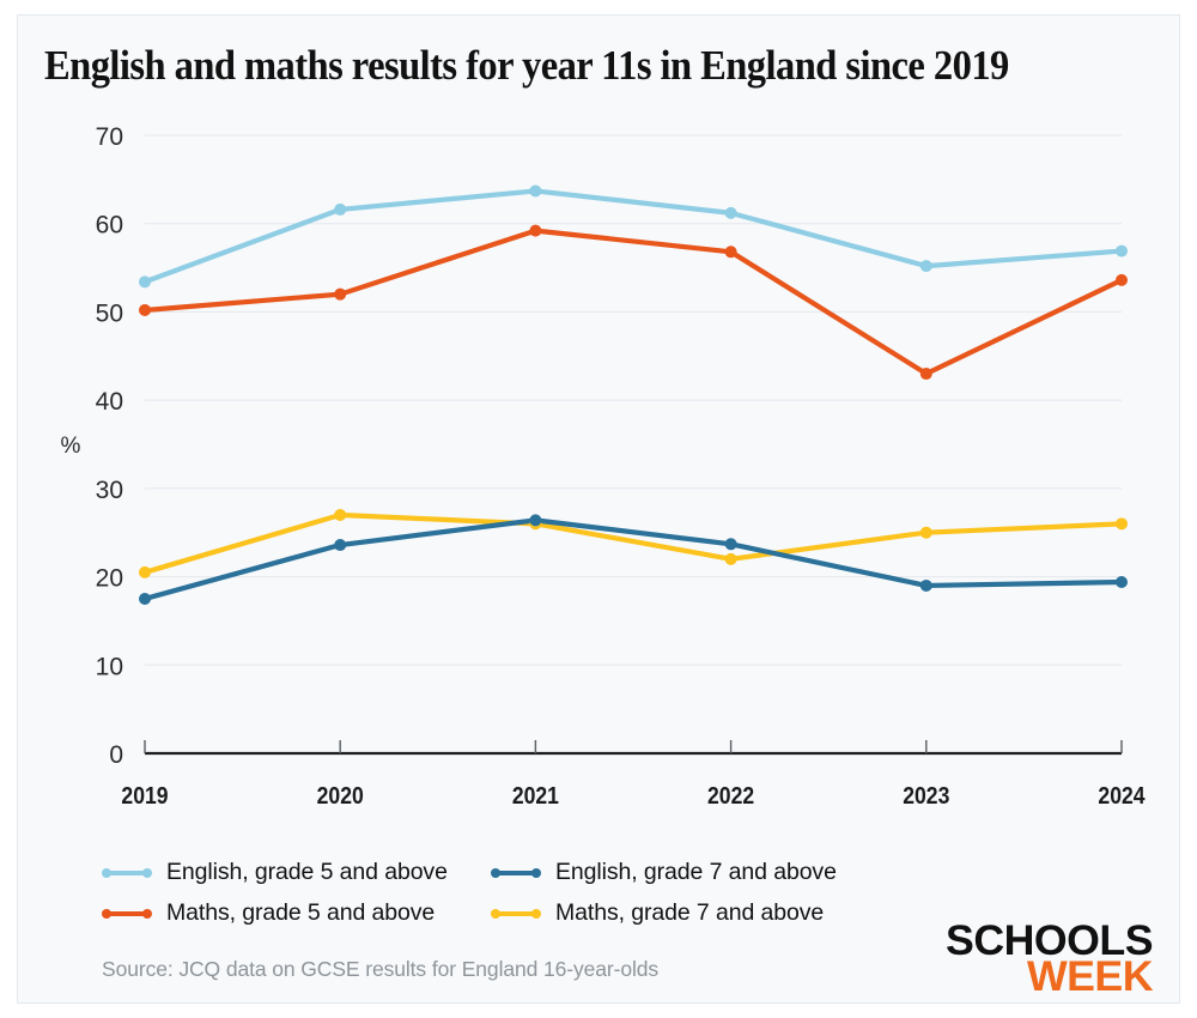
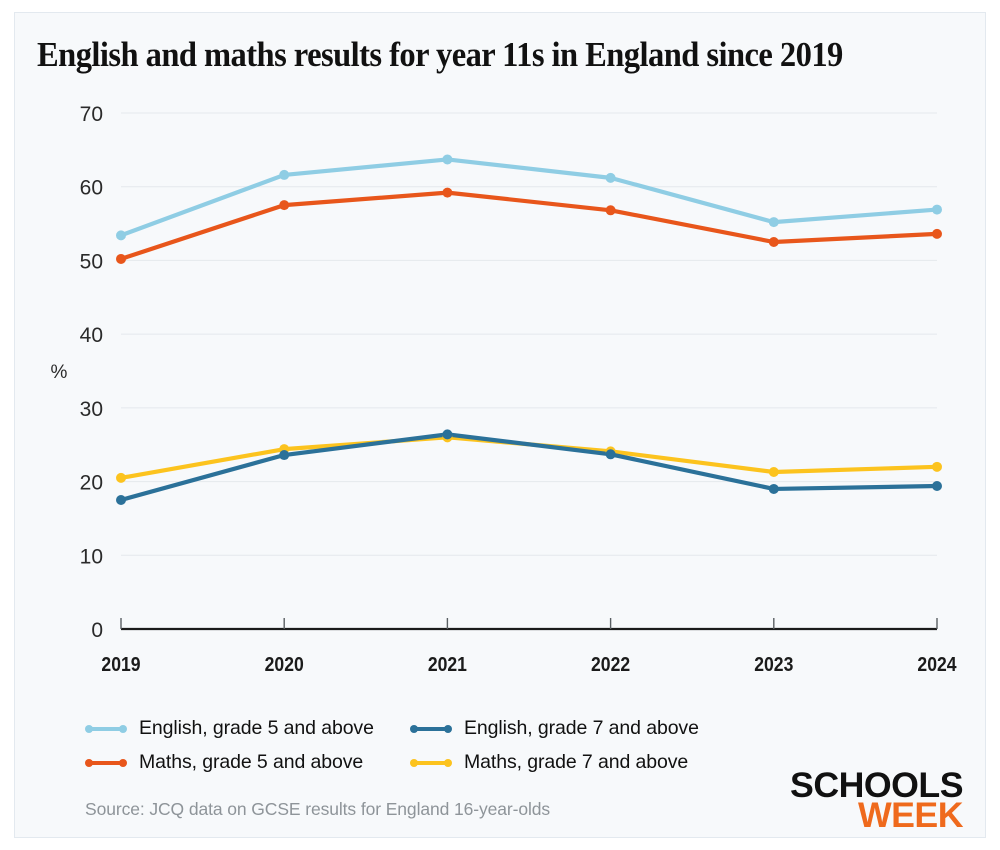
Maths, grade 5 and above/2020: 52 -> 58
Maths, grade 7 and above/2020: 27 -> 24
Maths, grade 7 and above/2022: 22 -> 24
Maths, grade 5 and above/2023: 43 -> 52
Maths, grade 7 and above/2023: 25 -> 21
Maths, grade 7 and above/2024: 26 -> 22
